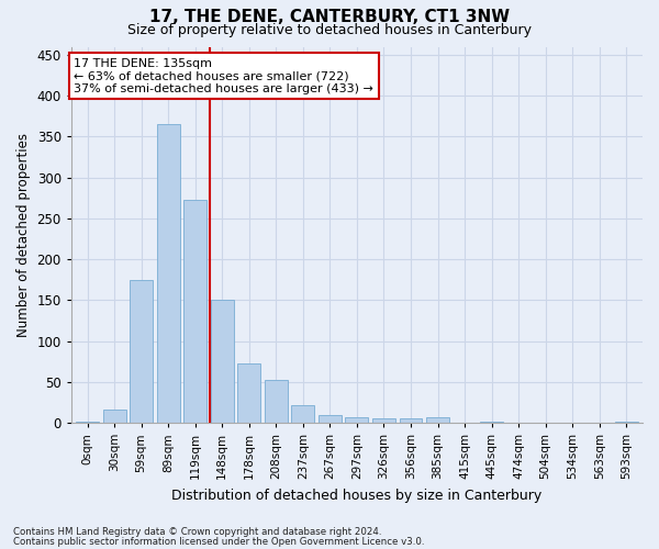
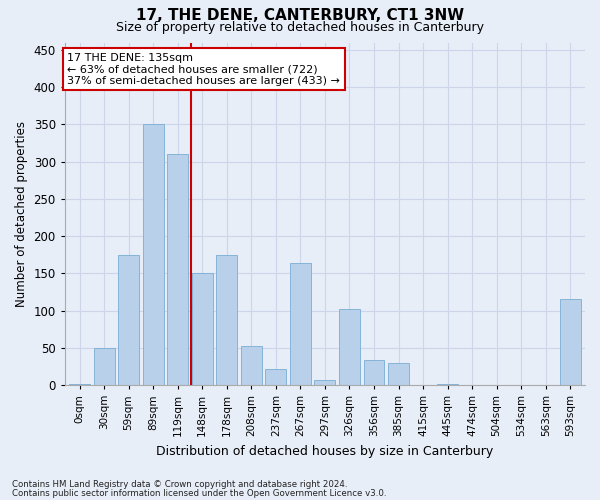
30sqm: 16 -> 50
89sqm: 365 -> 350
119sqm: 273 -> 310
178sqm: 72 -> 174
267sqm: 10 -> 164
326sqm: 5 -> 102
356sqm: 5 -> 34
385sqm: 7 -> 30
593sqm: 2 -> 116
